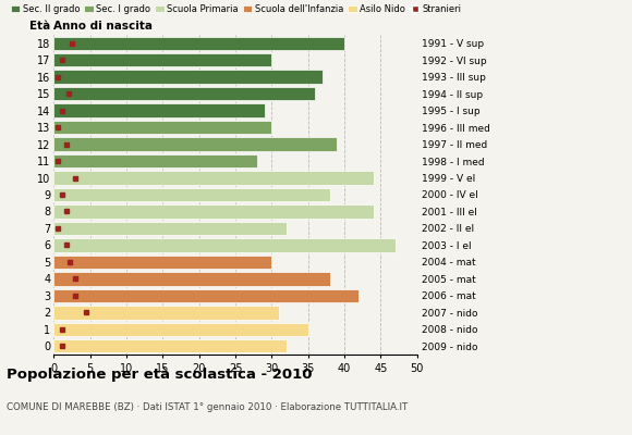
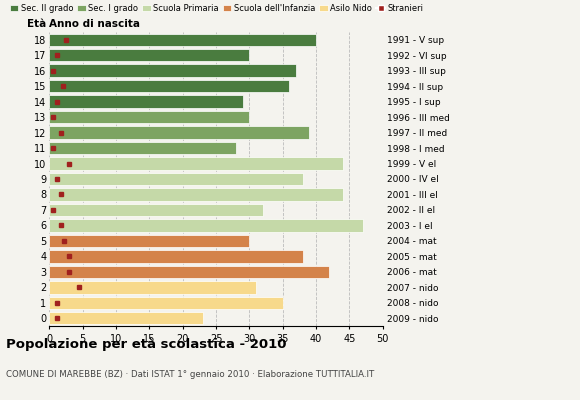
0: 32 -> 23
